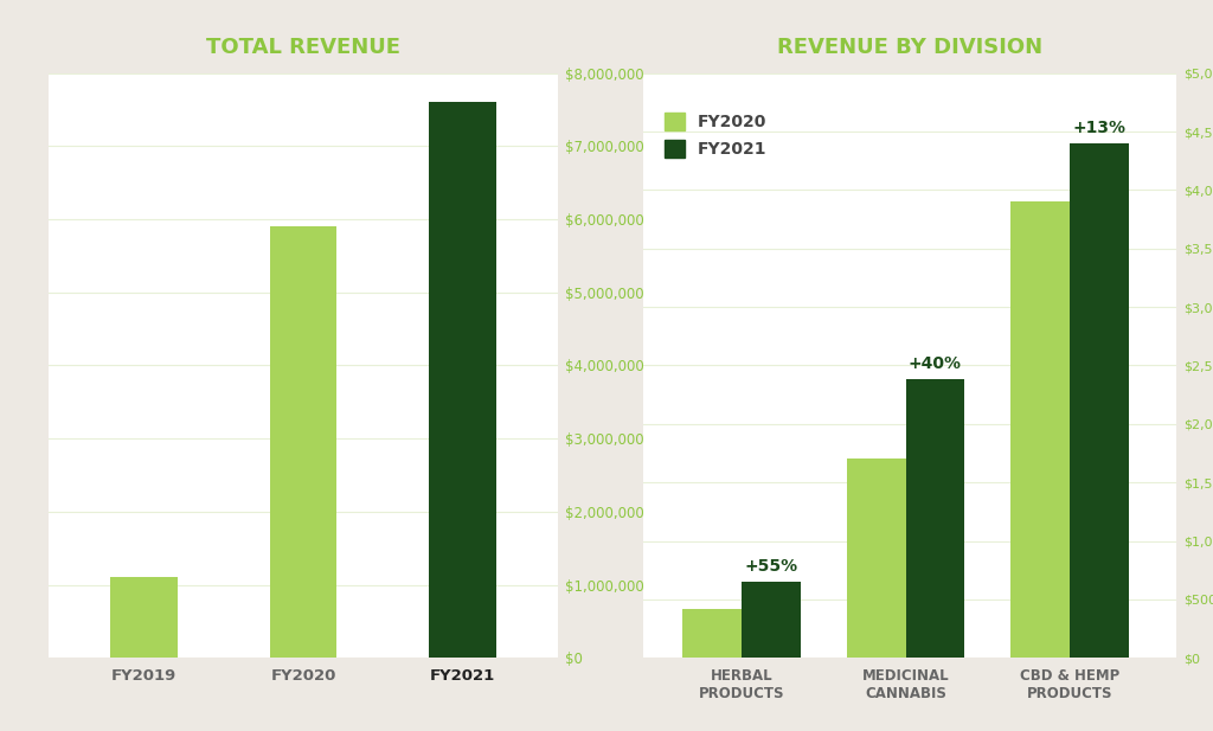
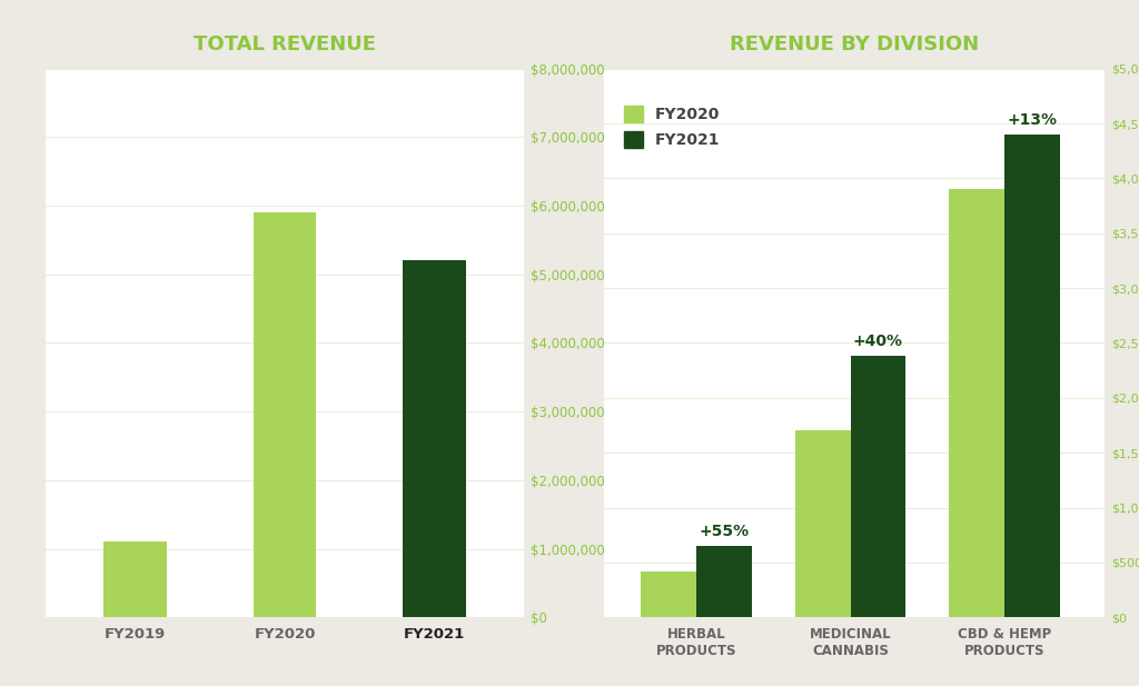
TOTAL REVENUE/FY2021: $7,600,000 -> $5,200,000
